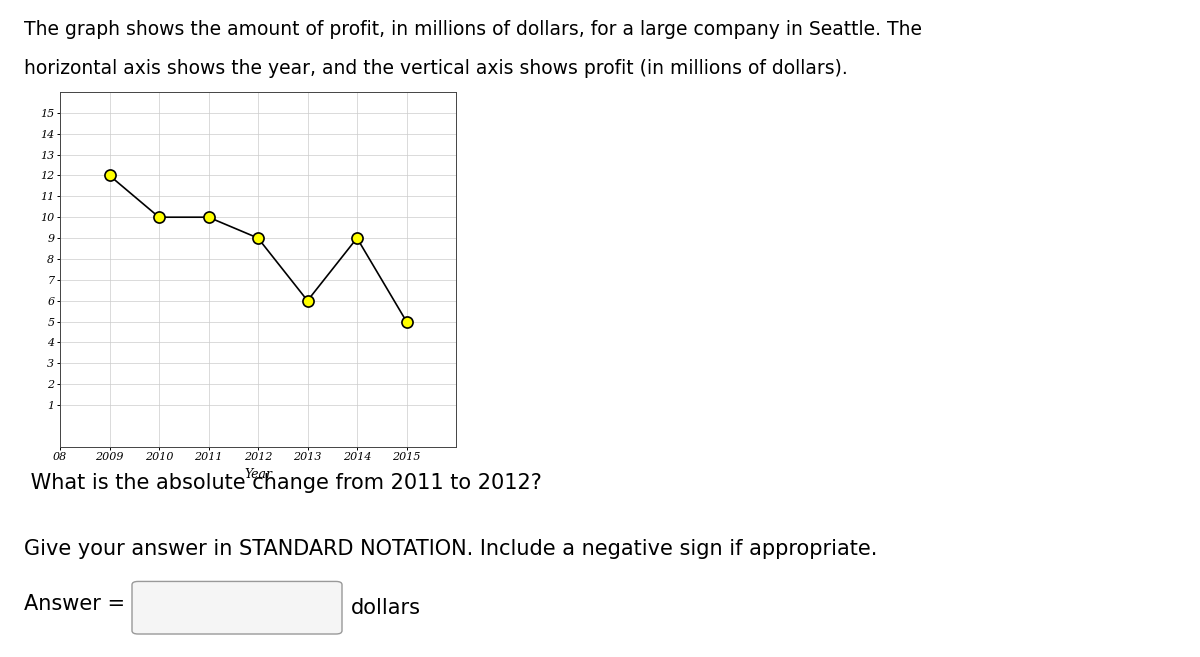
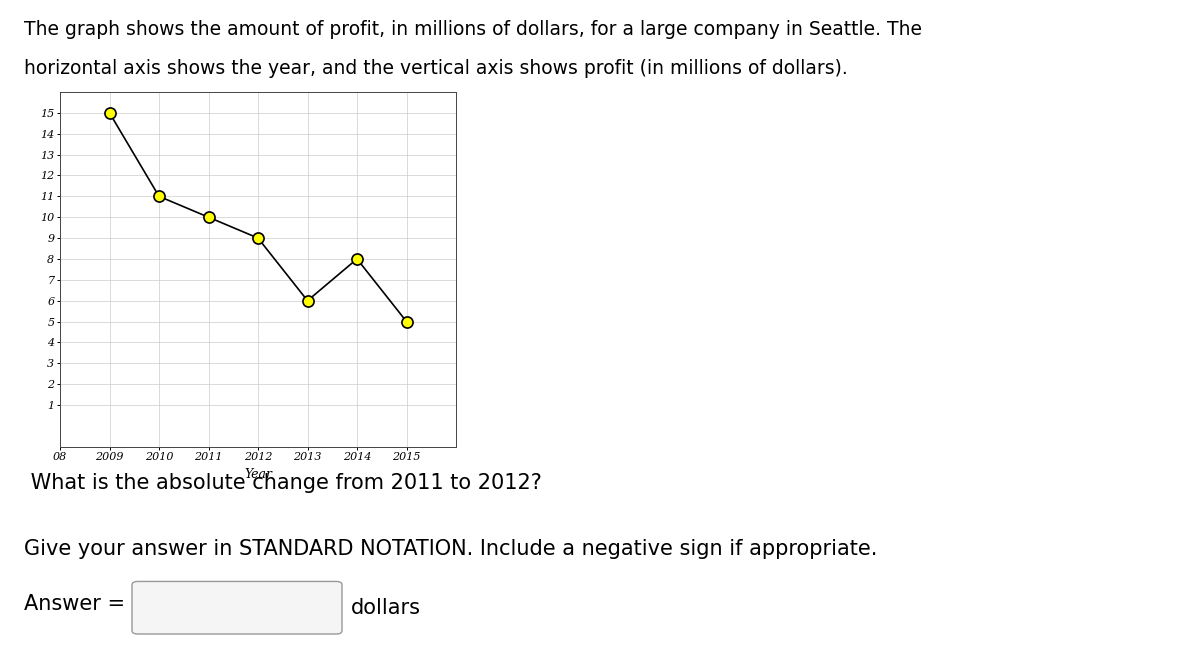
2009: 12 -> 15
2010: 10 -> 11
2014: 9 -> 8
